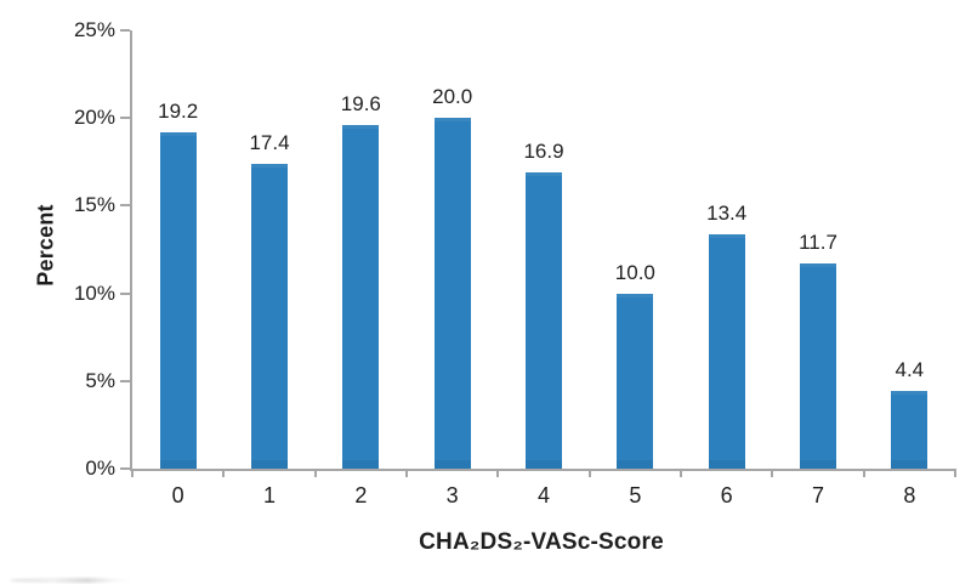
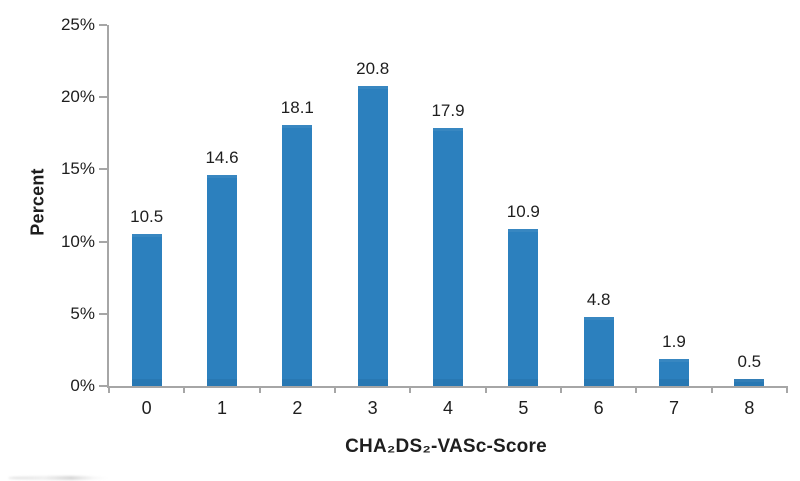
0: 19.2 -> 10.5
1: 17.4 -> 14.6
2: 19.6 -> 18.1
3: 20.0 -> 20.8
4: 16.9 -> 17.9
5: 10.0 -> 10.9
6: 13.4 -> 4.8
7: 11.7 -> 1.9
8: 4.4 -> 0.5
